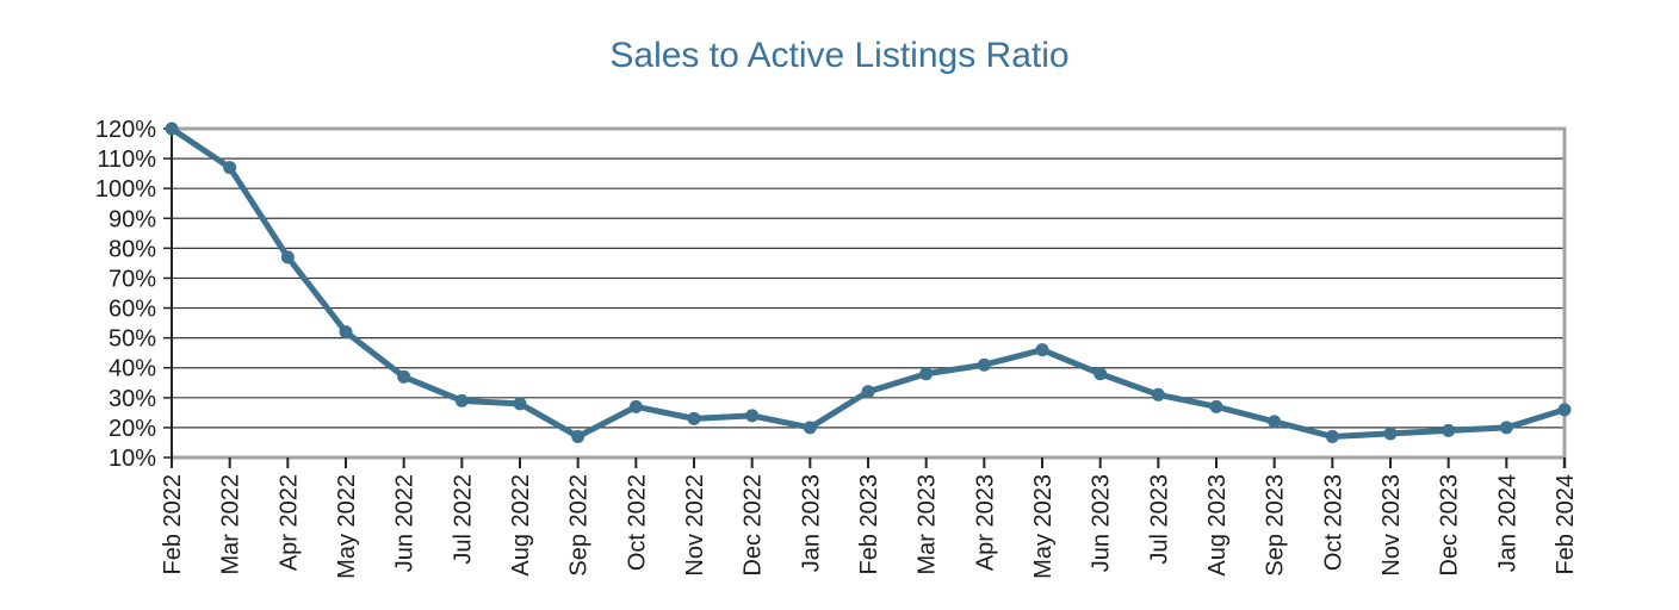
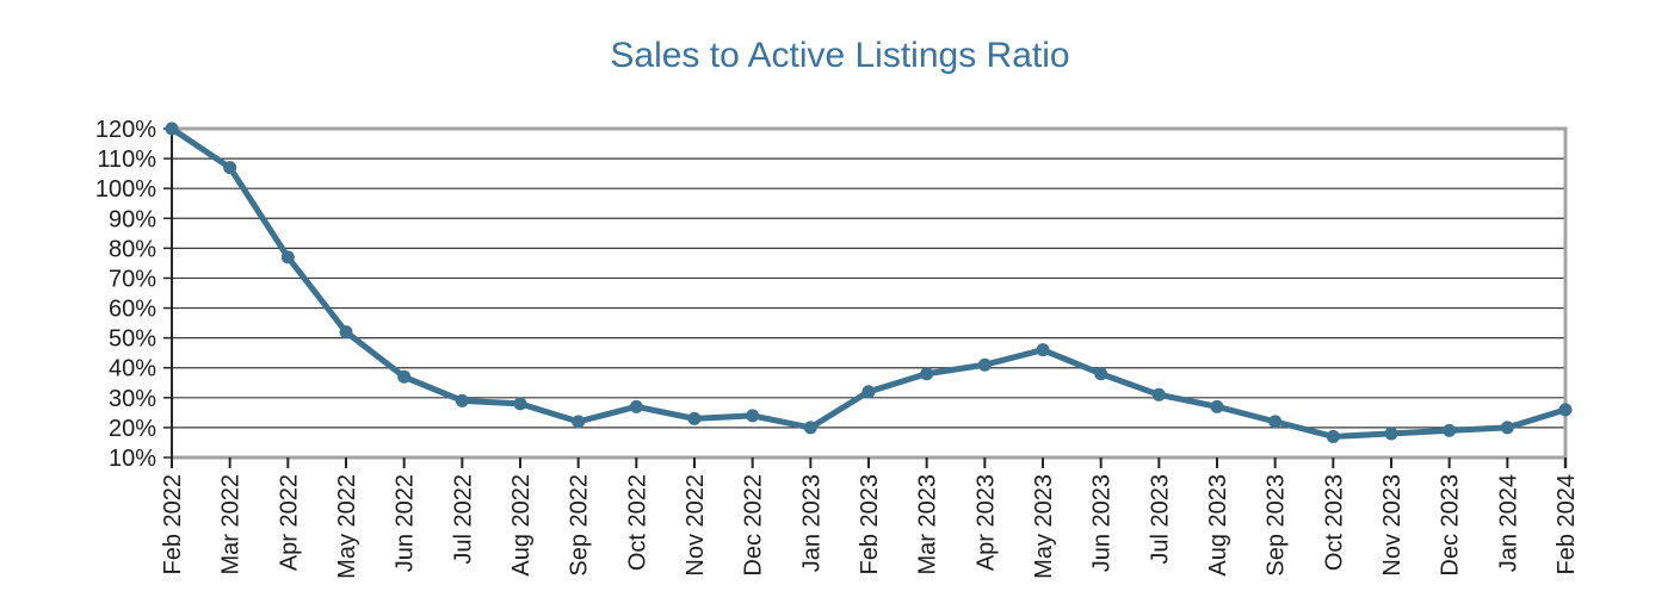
Sep 2022: 17% -> 22%
